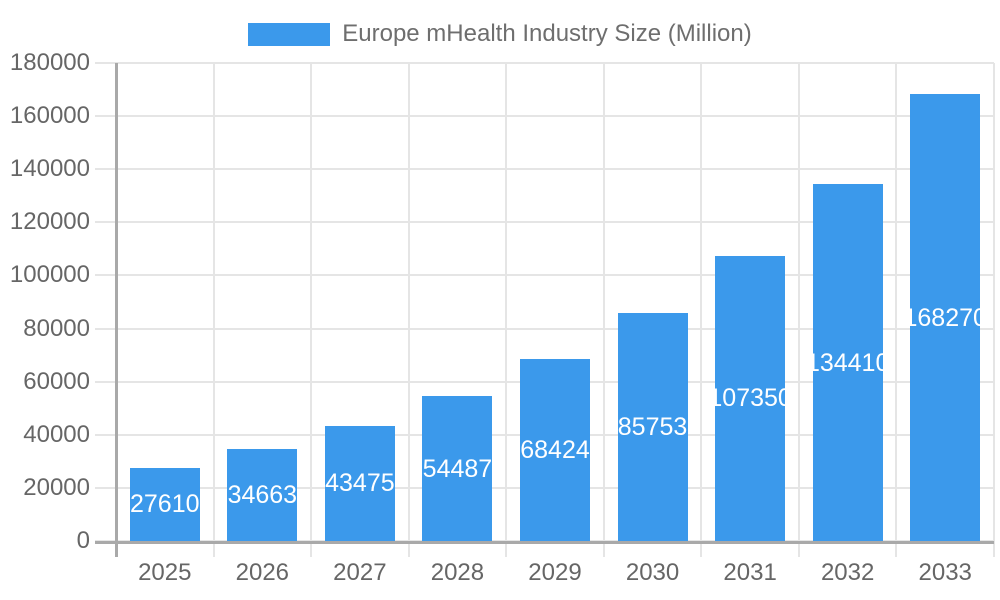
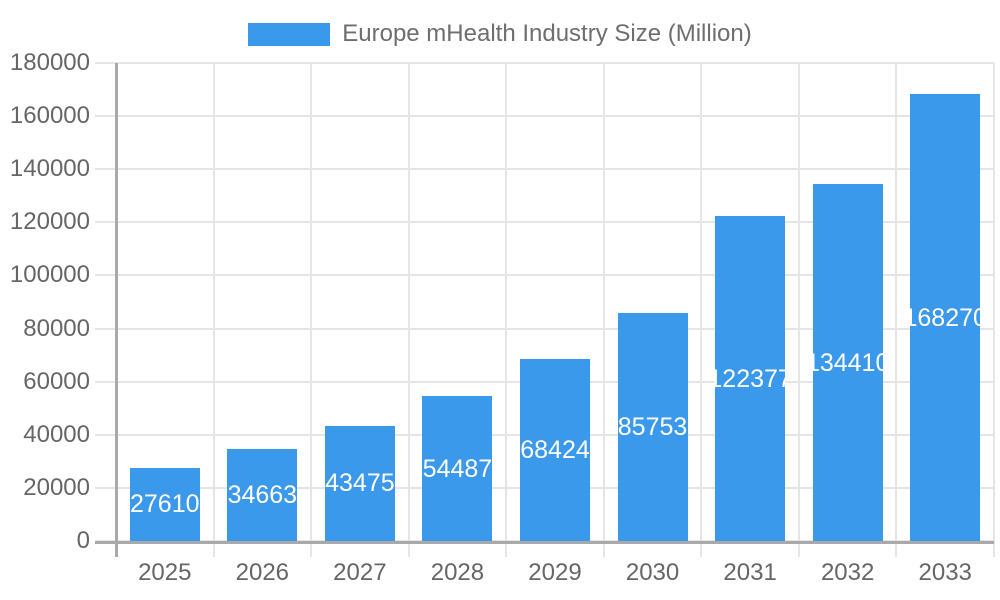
2031: 107350 -> 122377
